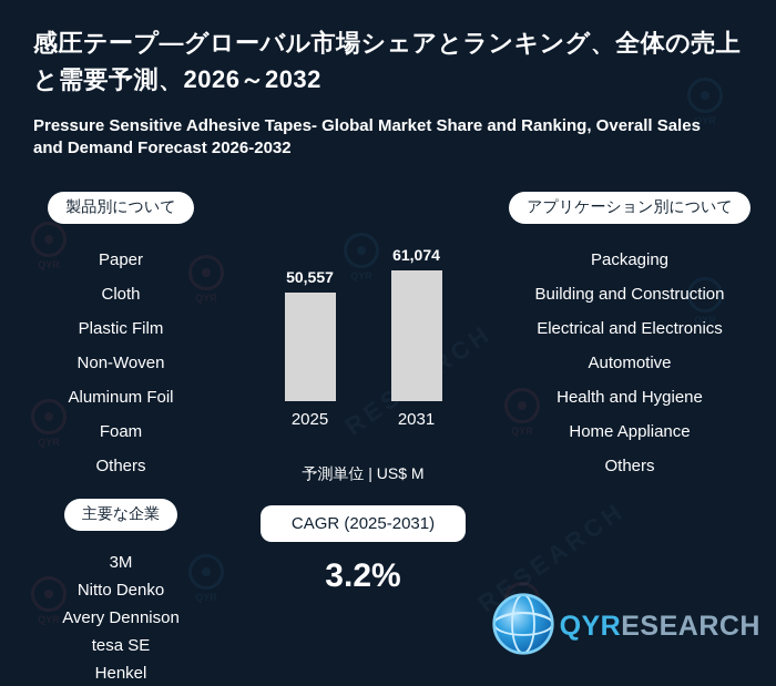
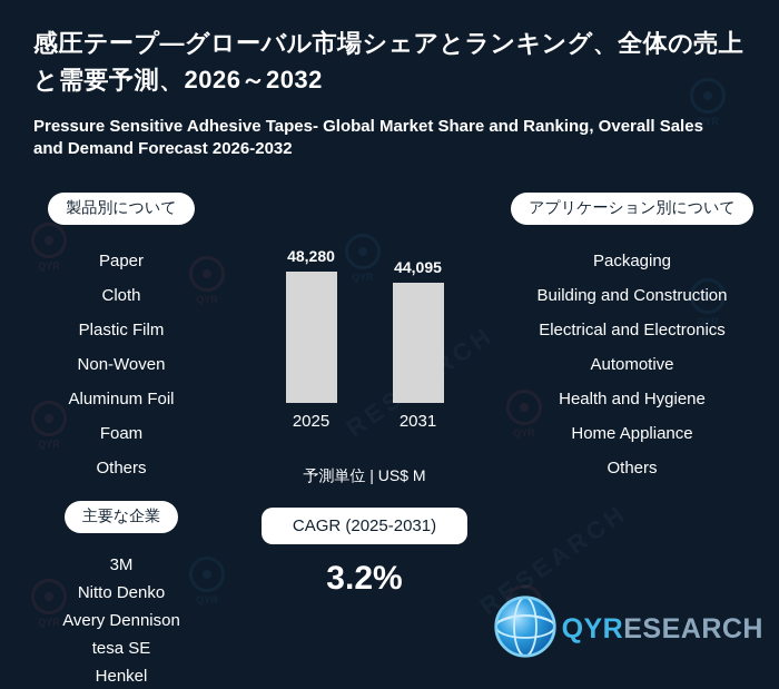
2025: 50,557 -> 48,280
2031: 61,074 -> 44,095
